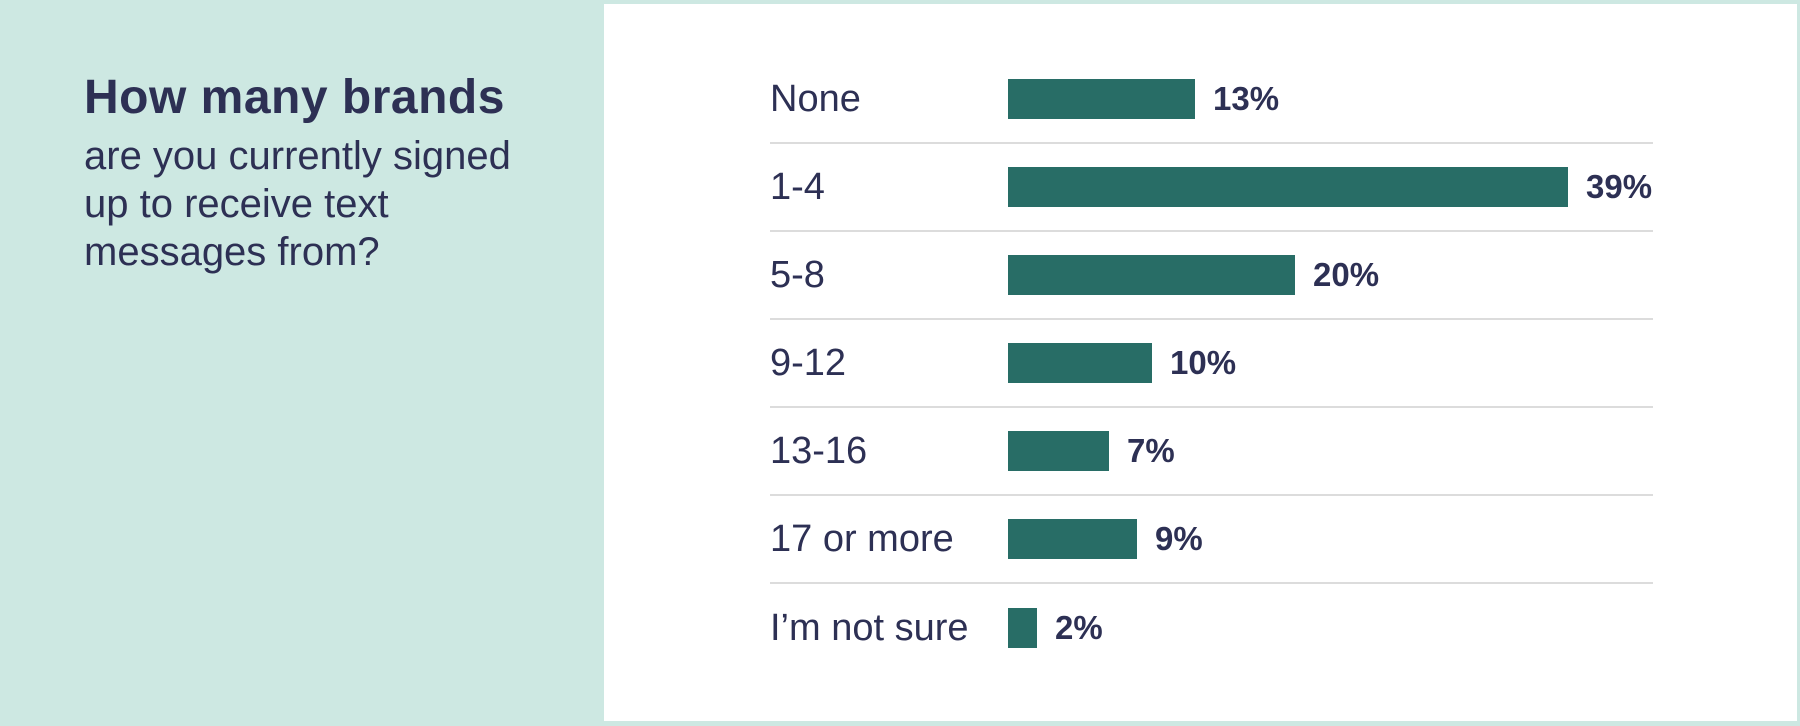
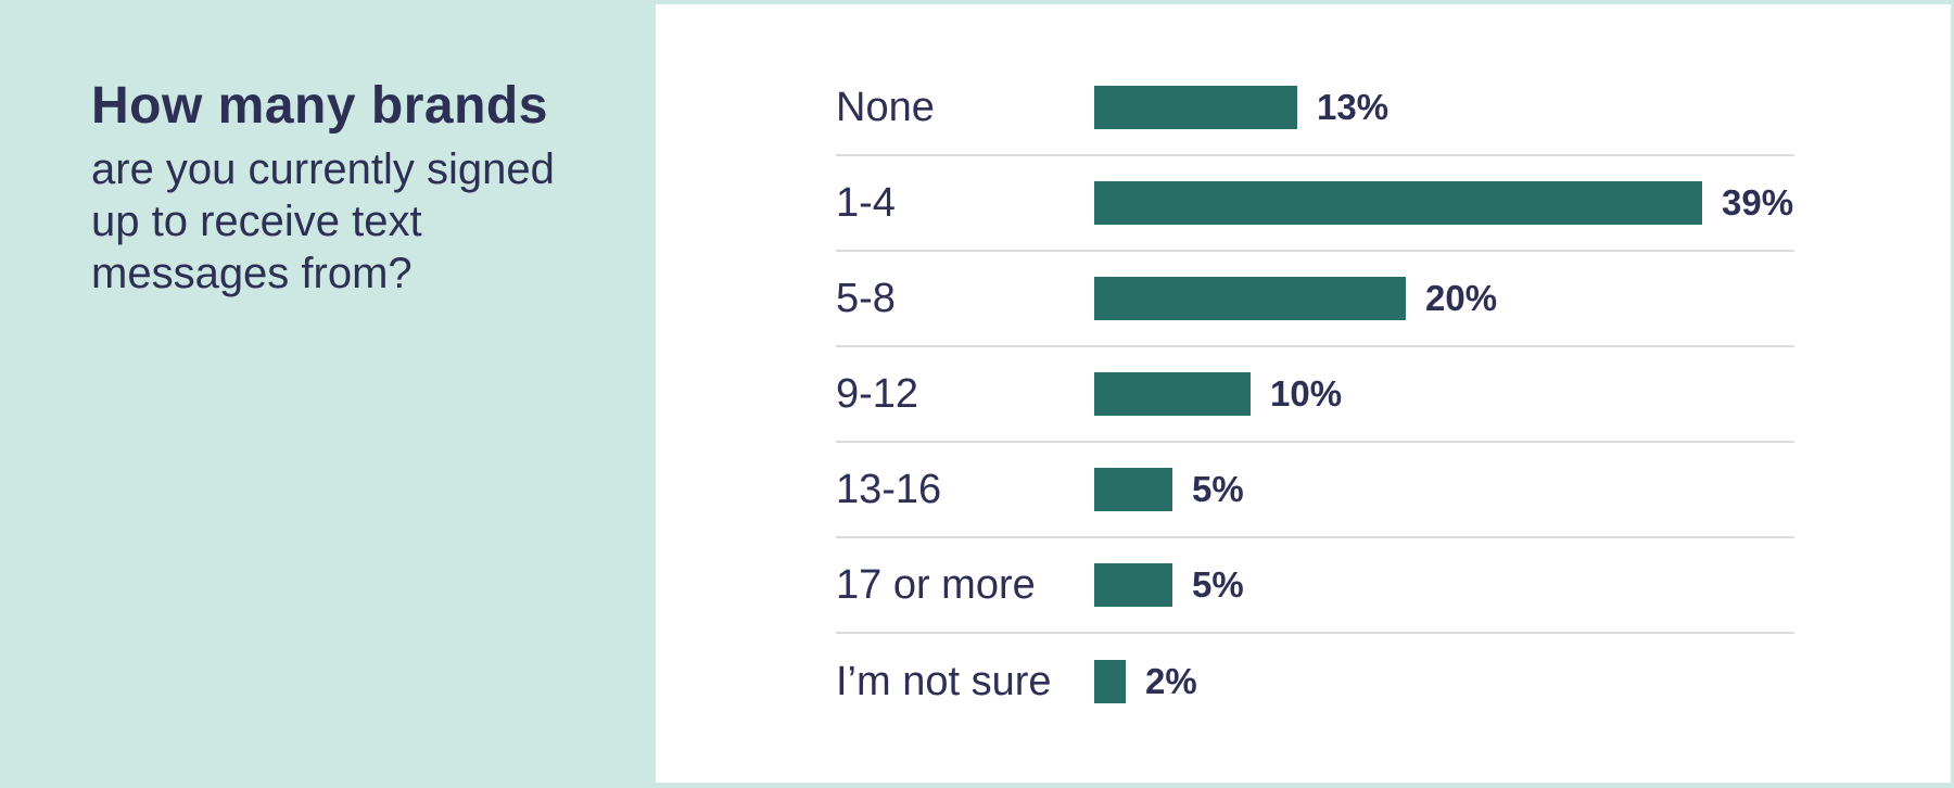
13-16: 7% -> 5%
17 or more: 9% -> 5%
